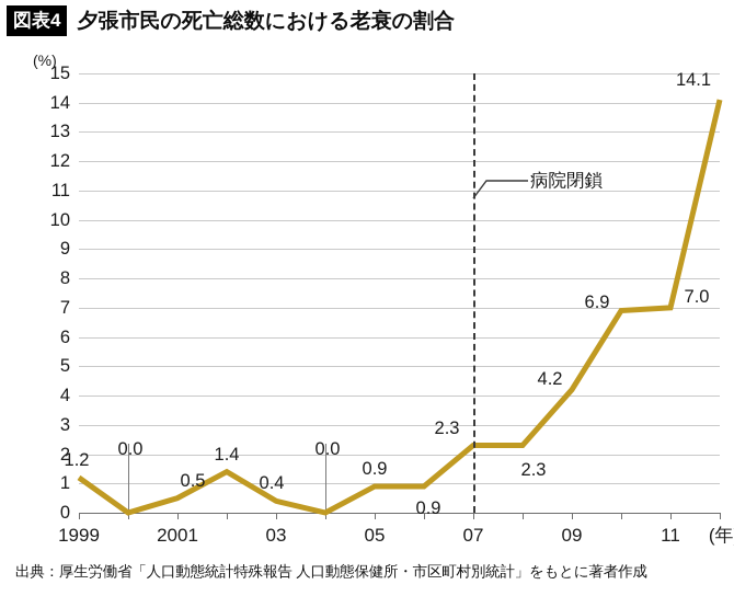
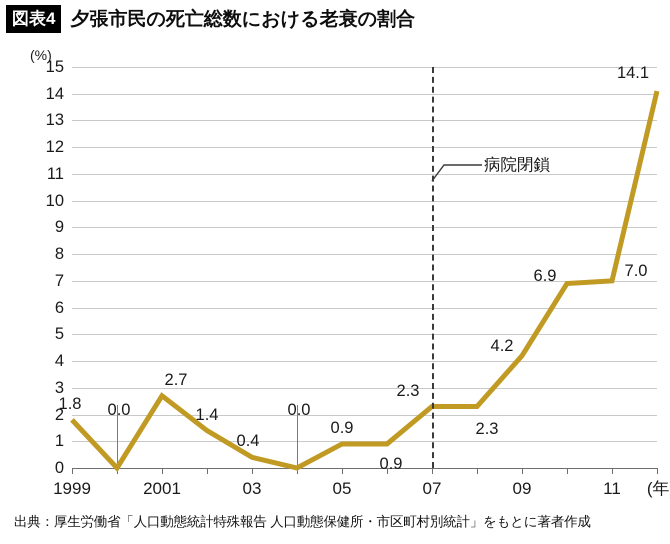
1999: 1.2 -> 1.8
2001: 0.5 -> 2.7
